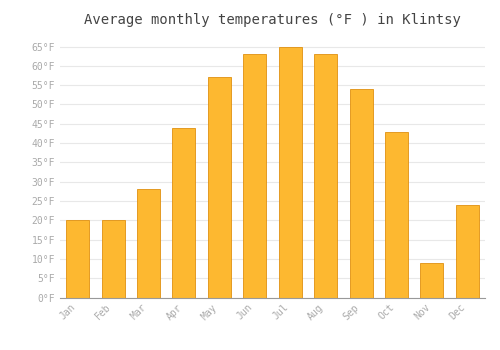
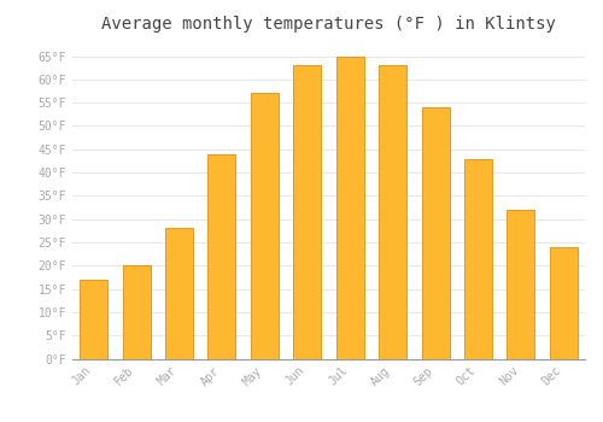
Jan: 20°F -> 17°F
Nov: 9°F -> 32°F
